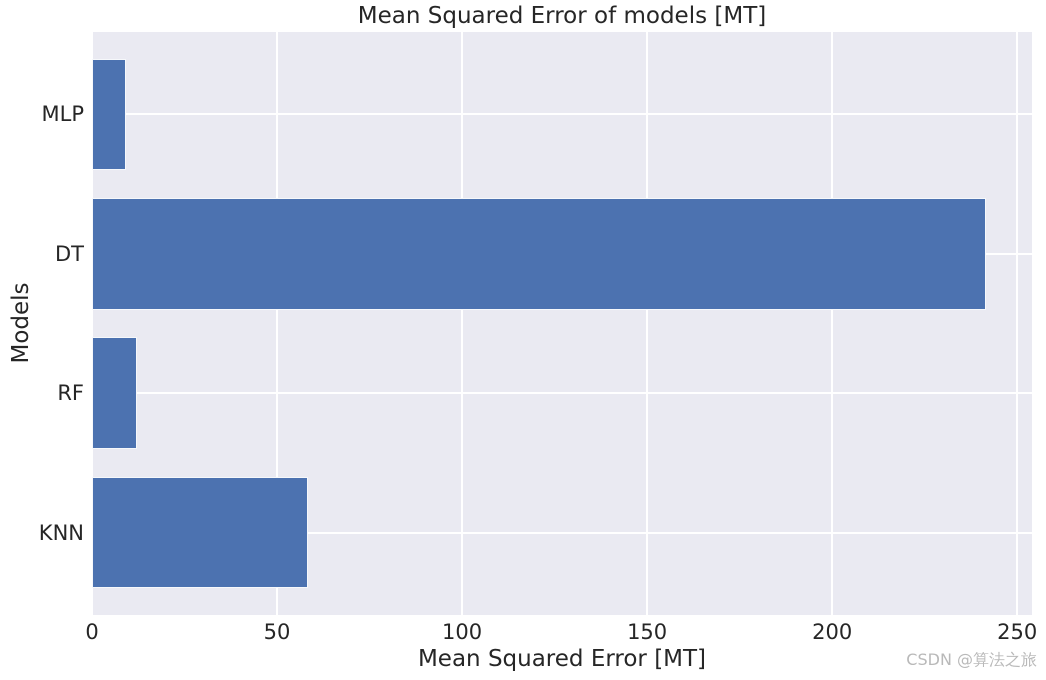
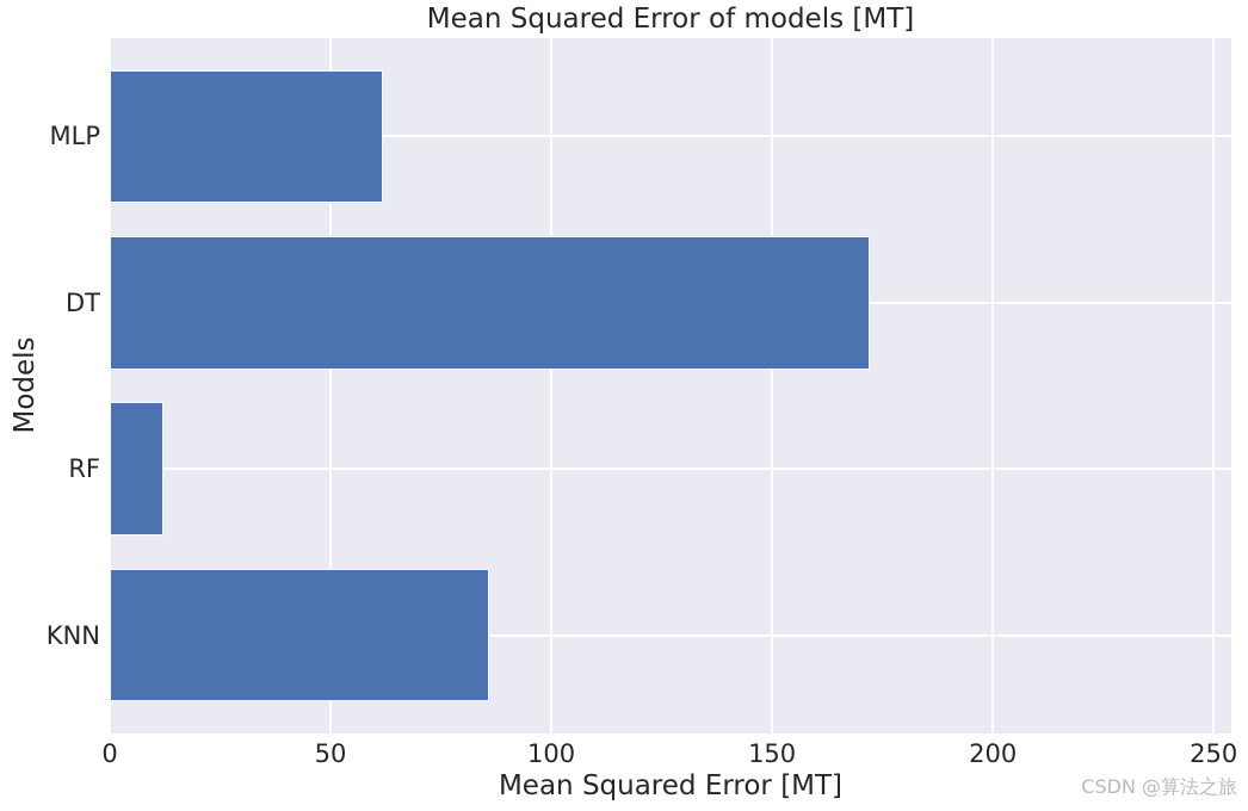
MLP: 9 -> 62
DT: 242 -> 172
KNN: 58 -> 86
